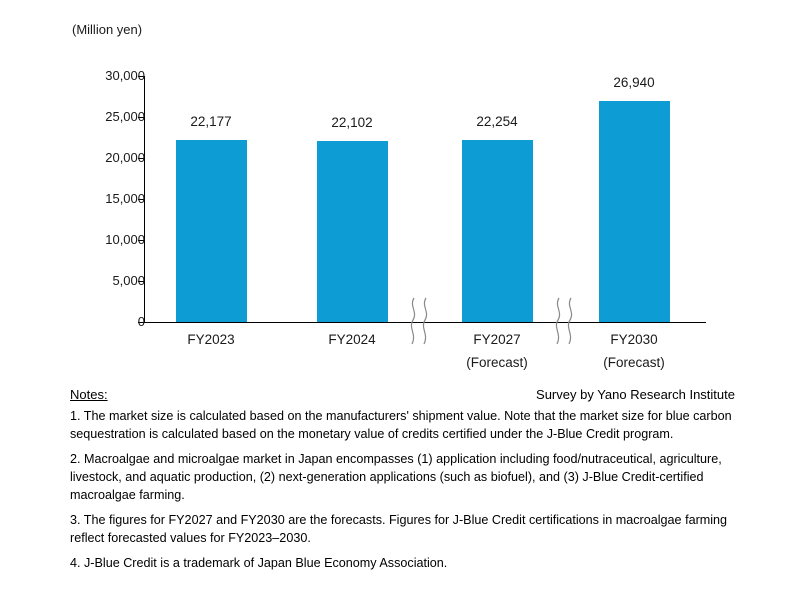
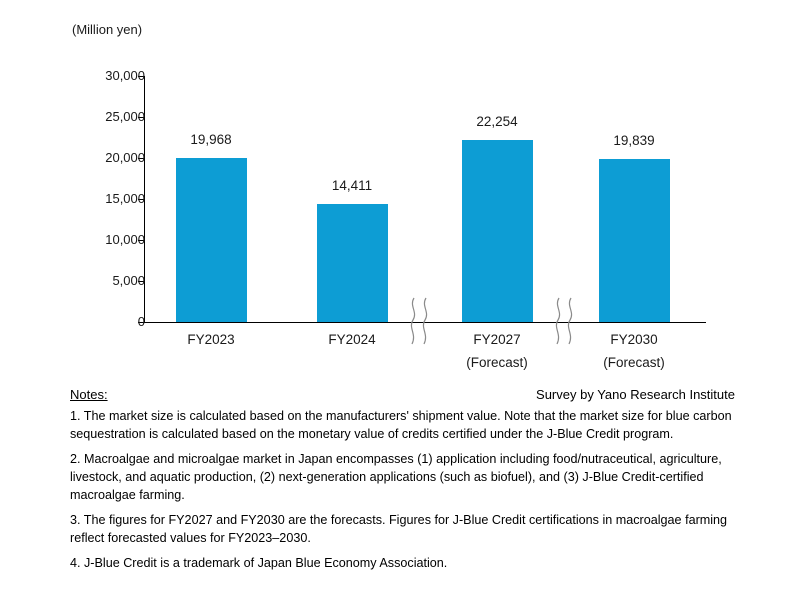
FY2023: 22,177 -> 19,968
FY2024: 22,102 -> 14,411
FY2030: 26,940 -> 19,839
